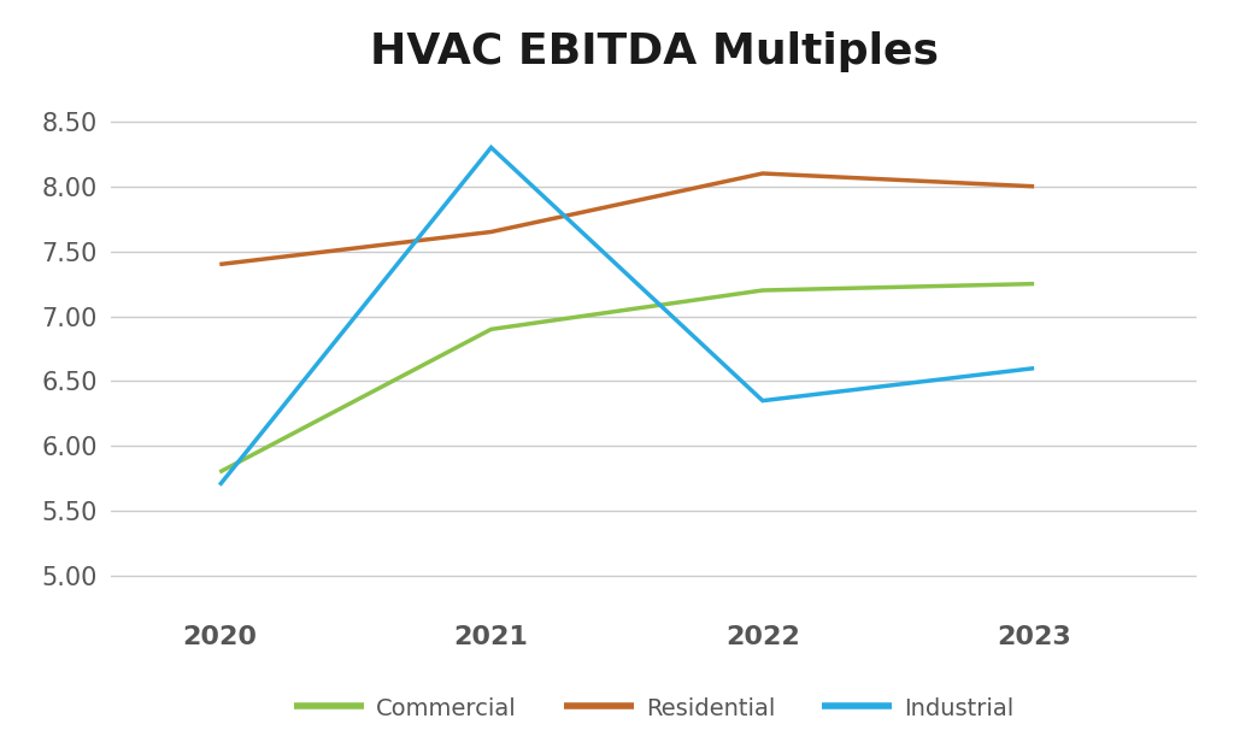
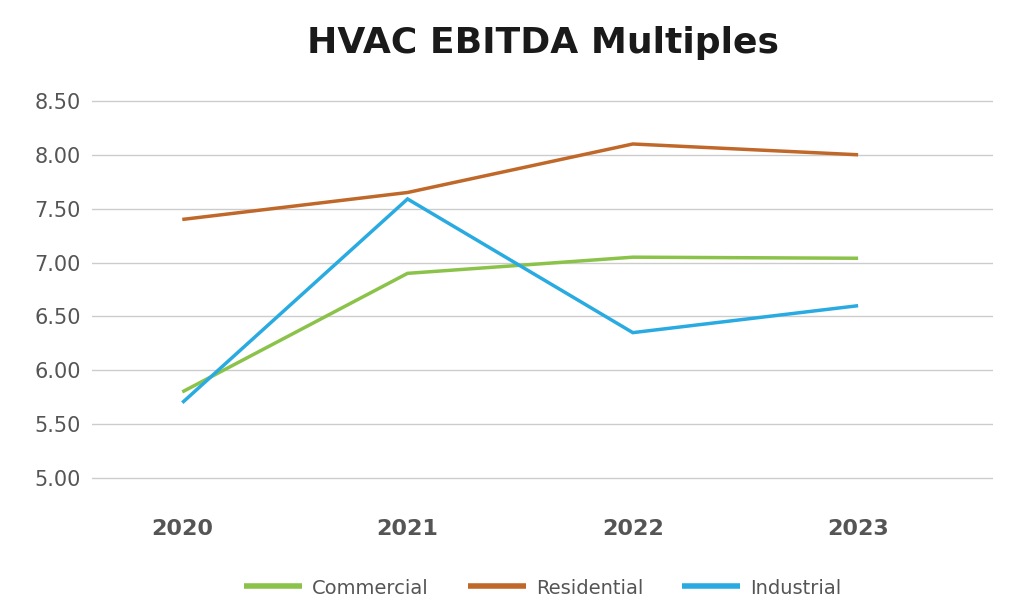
Industrial/2021: 8.30 -> 7.59
Commercial/2022: 7.20 -> 7.05
Commercial/2023: 7.25 -> 7.04
